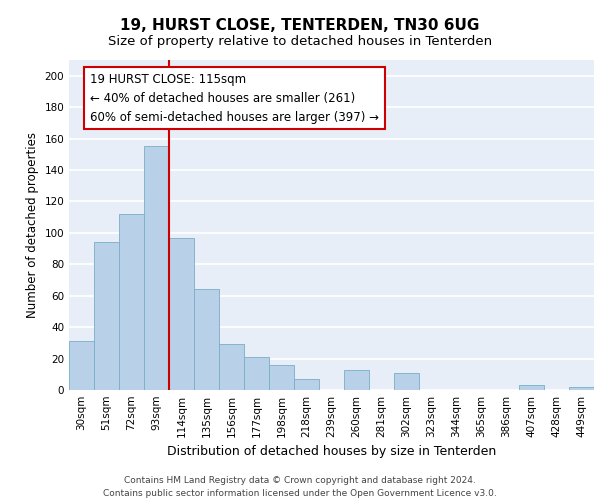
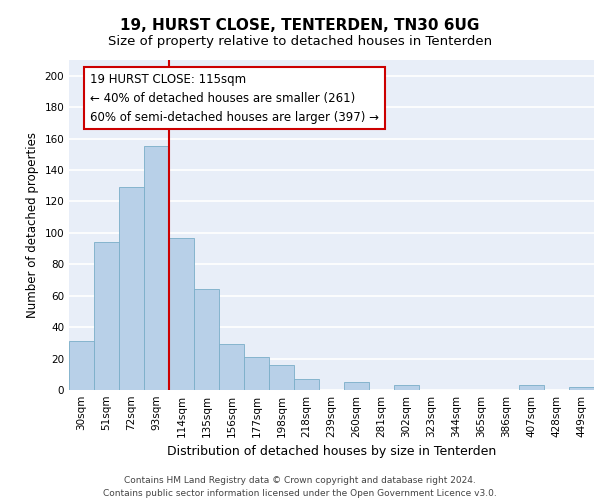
72sqm: 112 -> 129
260sqm: 13 -> 5
302sqm: 11 -> 3
